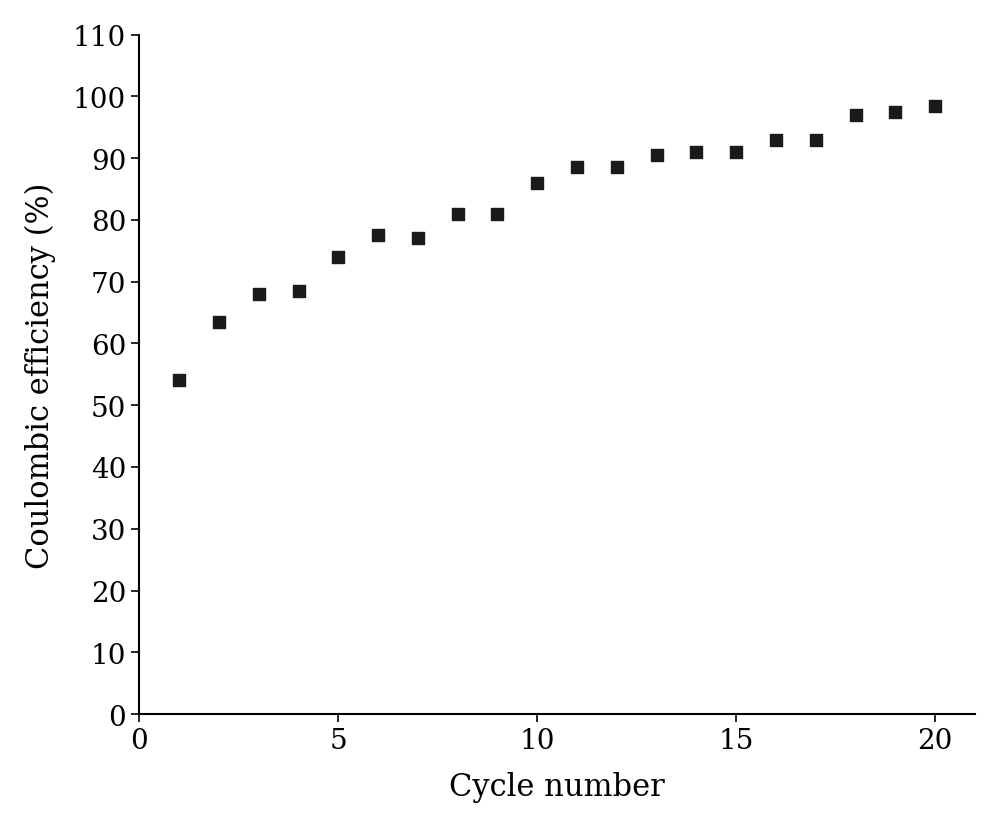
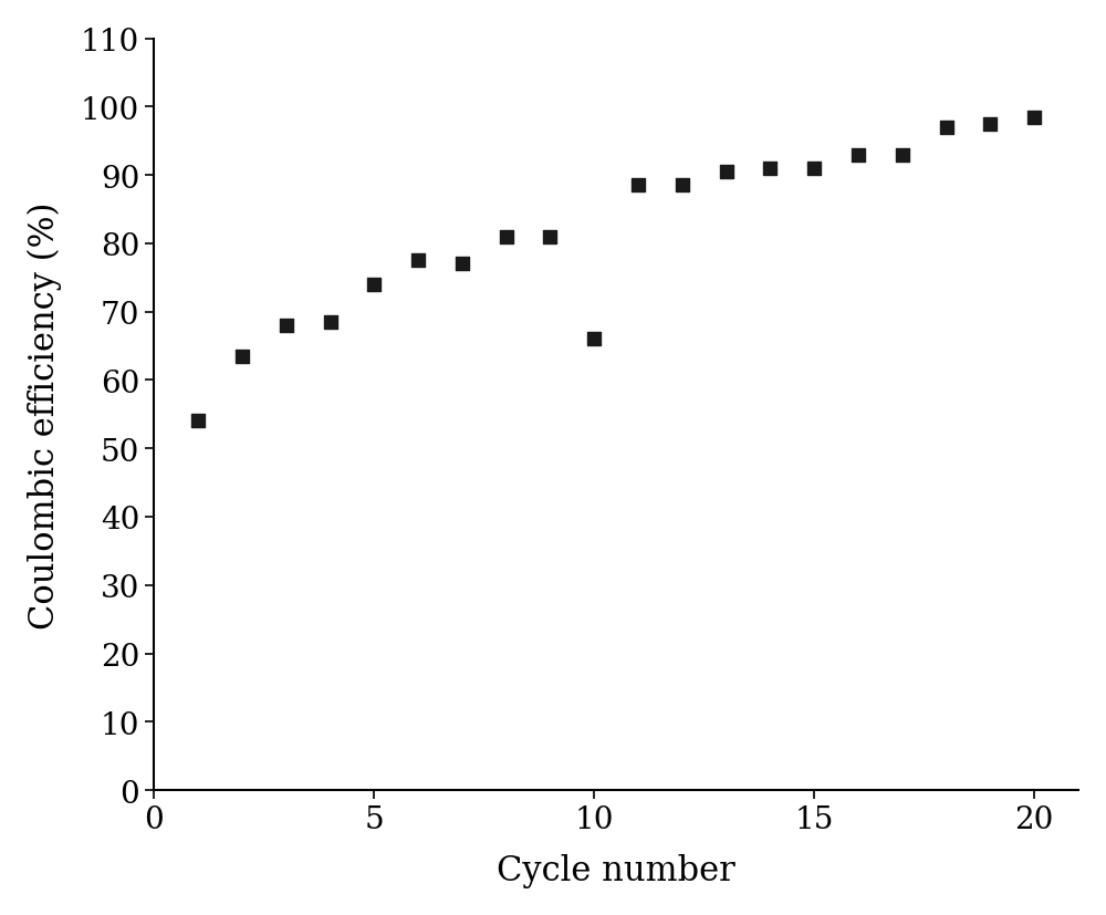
10: 86.0 -> 66.0
